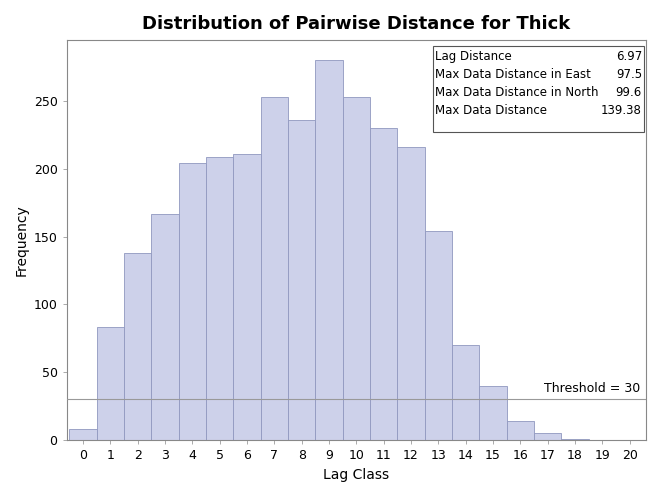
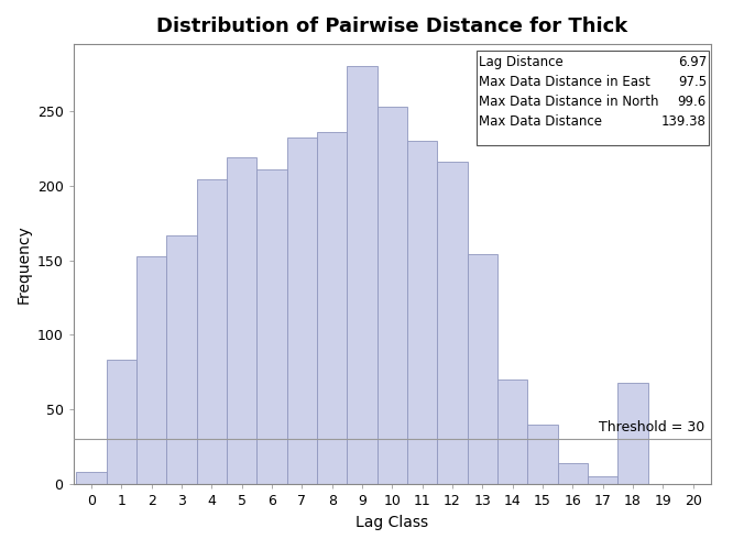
2: 138 -> 153
5: 209 -> 219
7: 253 -> 232
18: 1 -> 68
